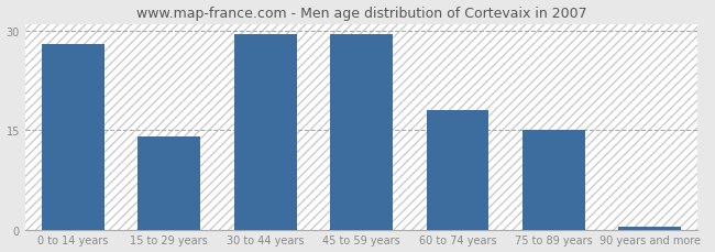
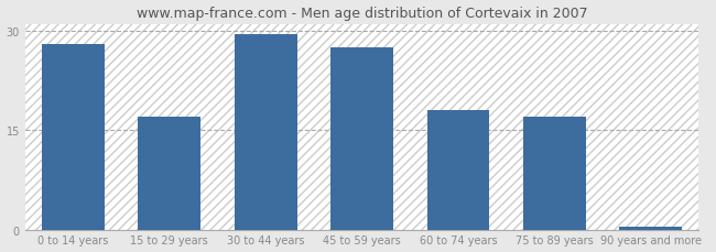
15 to 29 years: 14.0 -> 17.0
45 to 59 years: 29.5 -> 27.4
75 to 89 years: 15.0 -> 17.0
